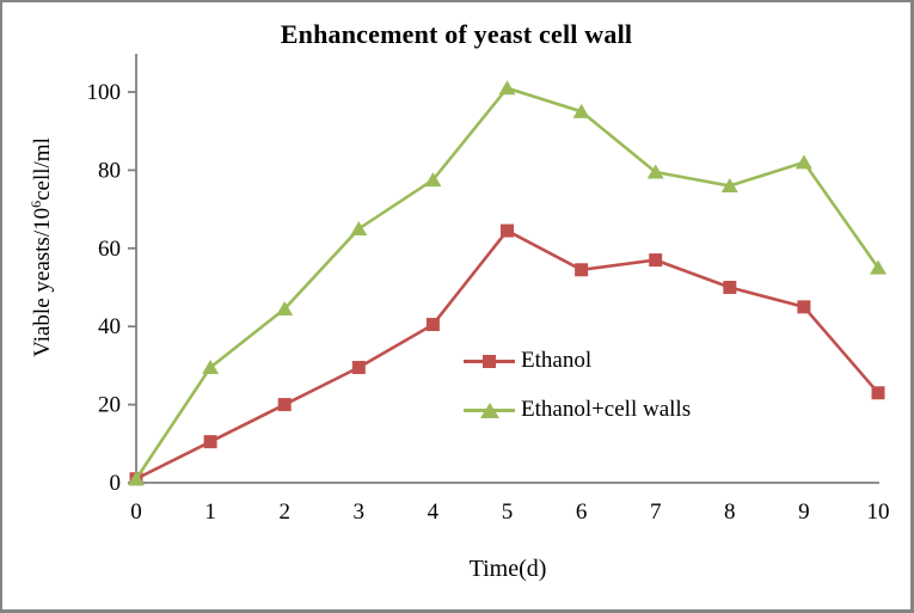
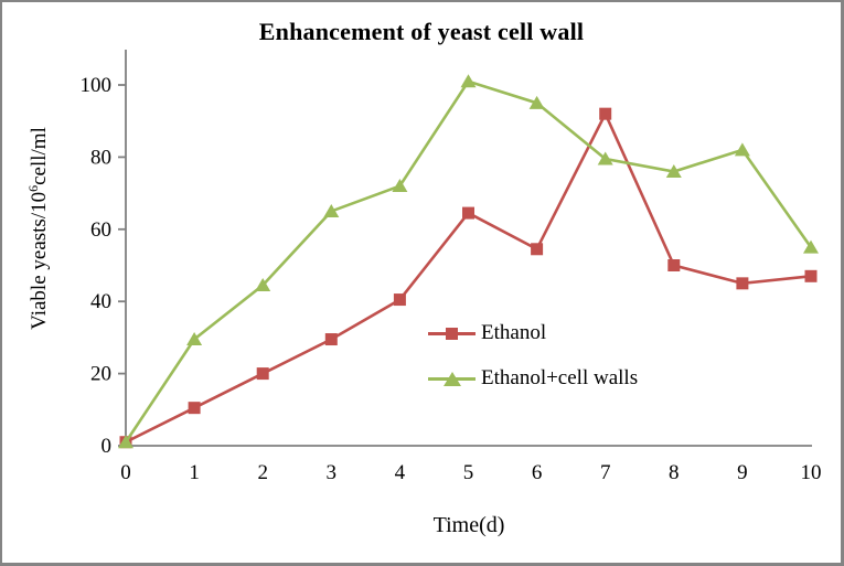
Ethanol+cell walls/4: 78 -> 72
Ethanol/7: 57 -> 92
Ethanol/10: 23 -> 47
